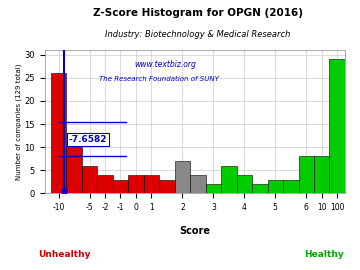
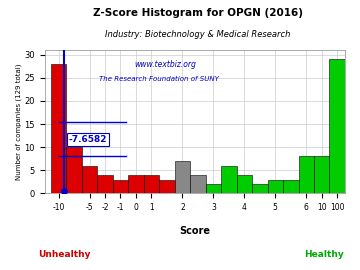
-10: 26 -> 28
